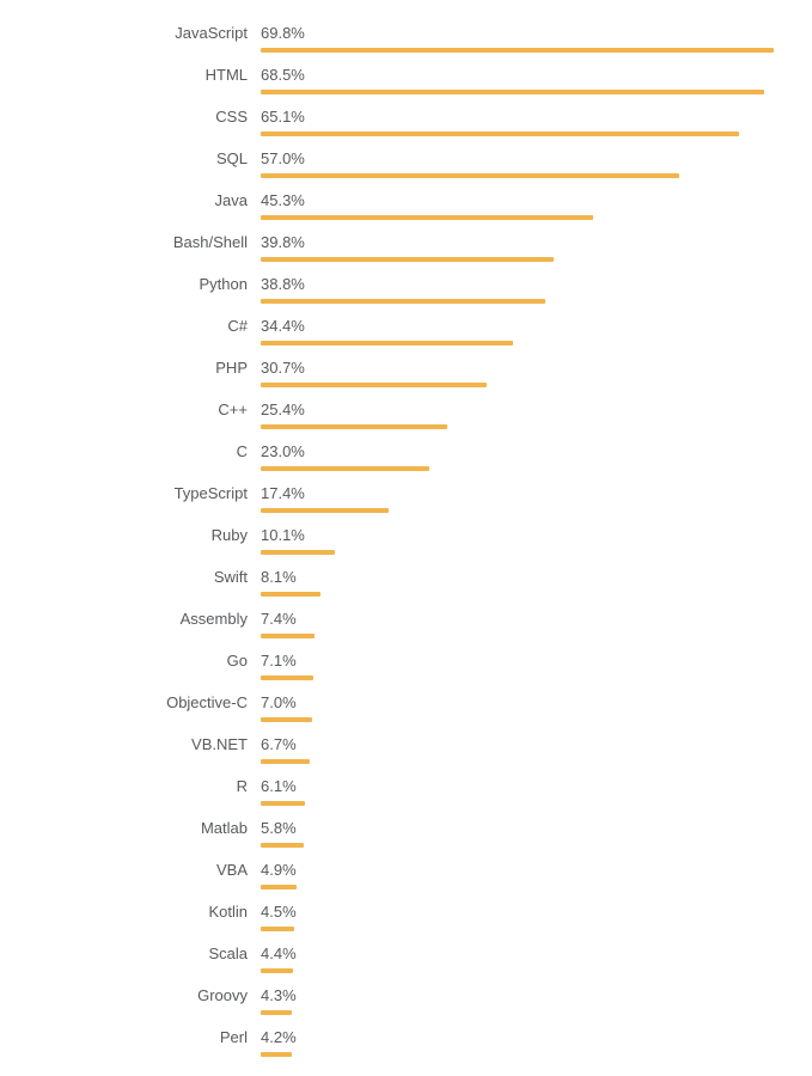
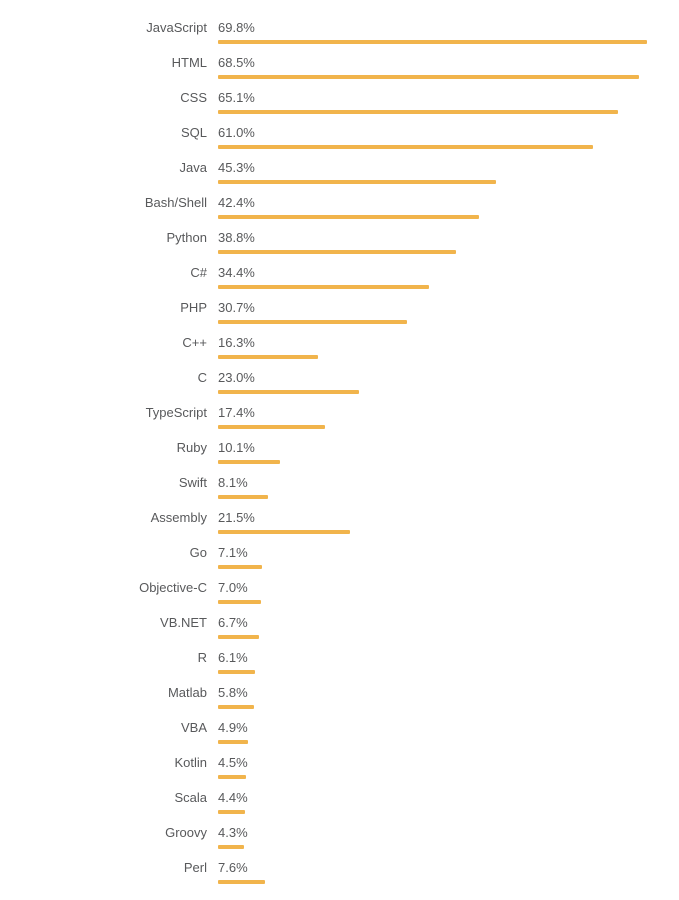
SQL: 57.0% -> 61.0%
Bash/Shell: 39.8% -> 42.4%
C++: 25.4% -> 16.3%
Assembly: 7.4% -> 21.5%
Perl: 4.2% -> 7.6%
